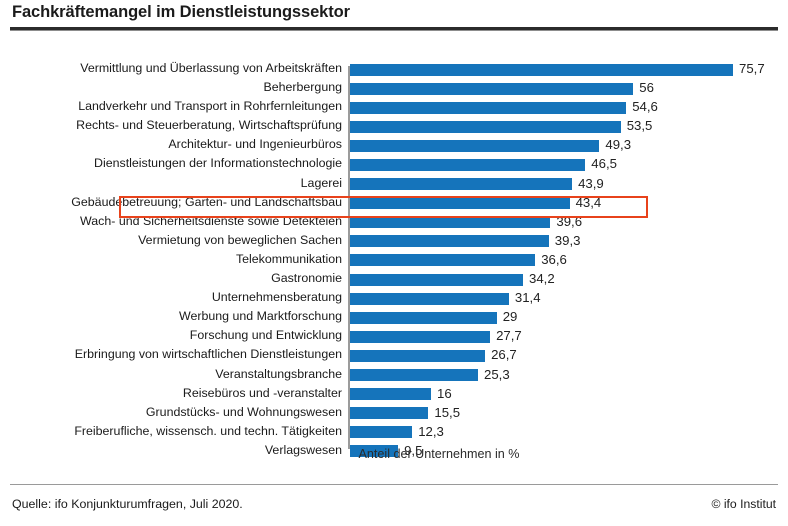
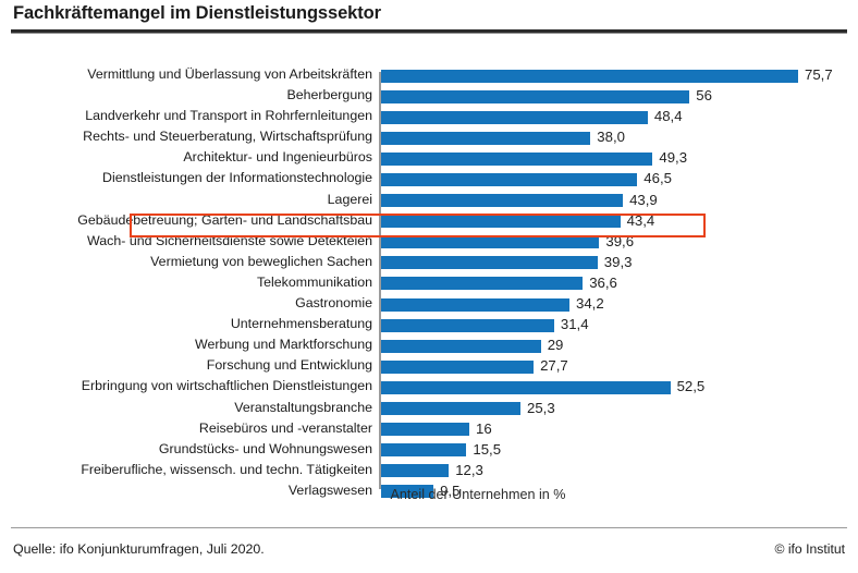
Landverkehr und Transport in Rohrfernleitungen: 54,6 -> 48,4
Rechts- und Steuerberatung, Wirtschaftsprüfung: 53,5 -> 38,0
Erbringung von wirtschaftlichen Dienstleistungen: 26,7 -> 52,5
